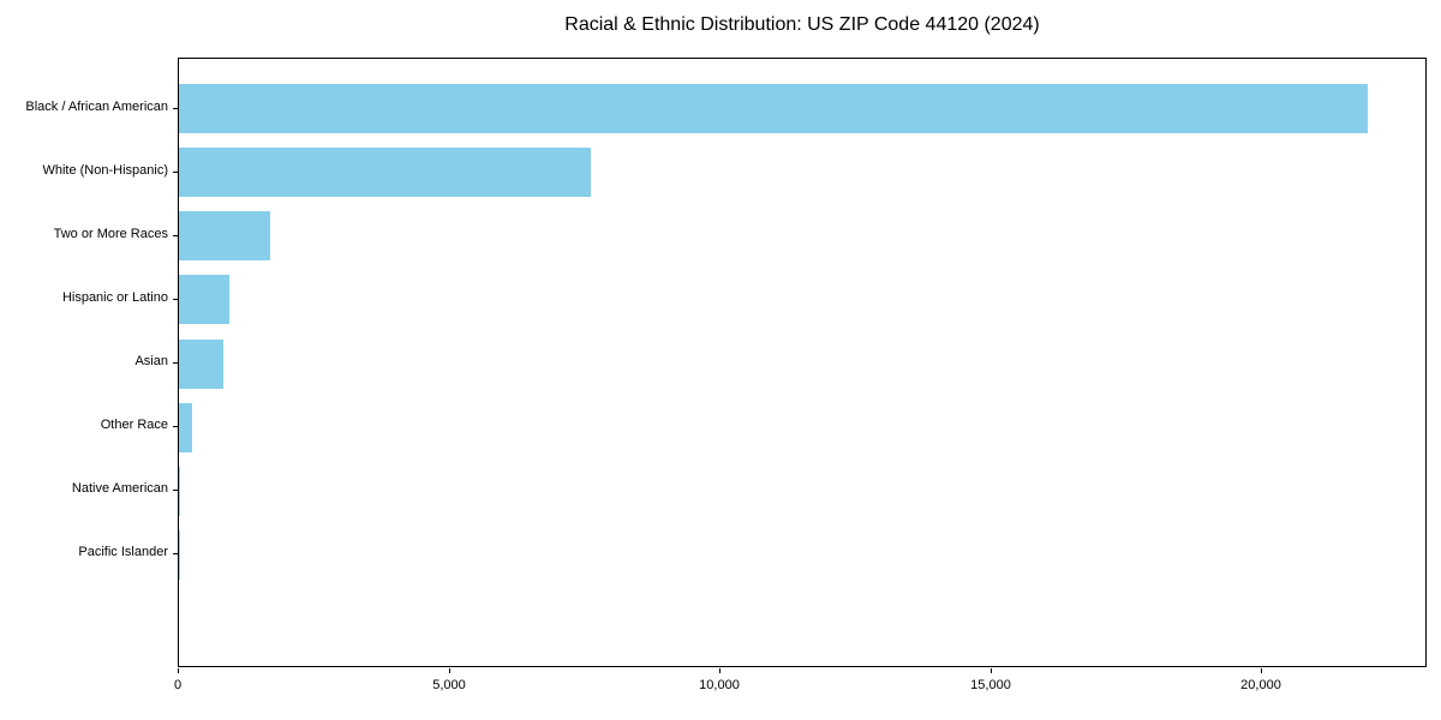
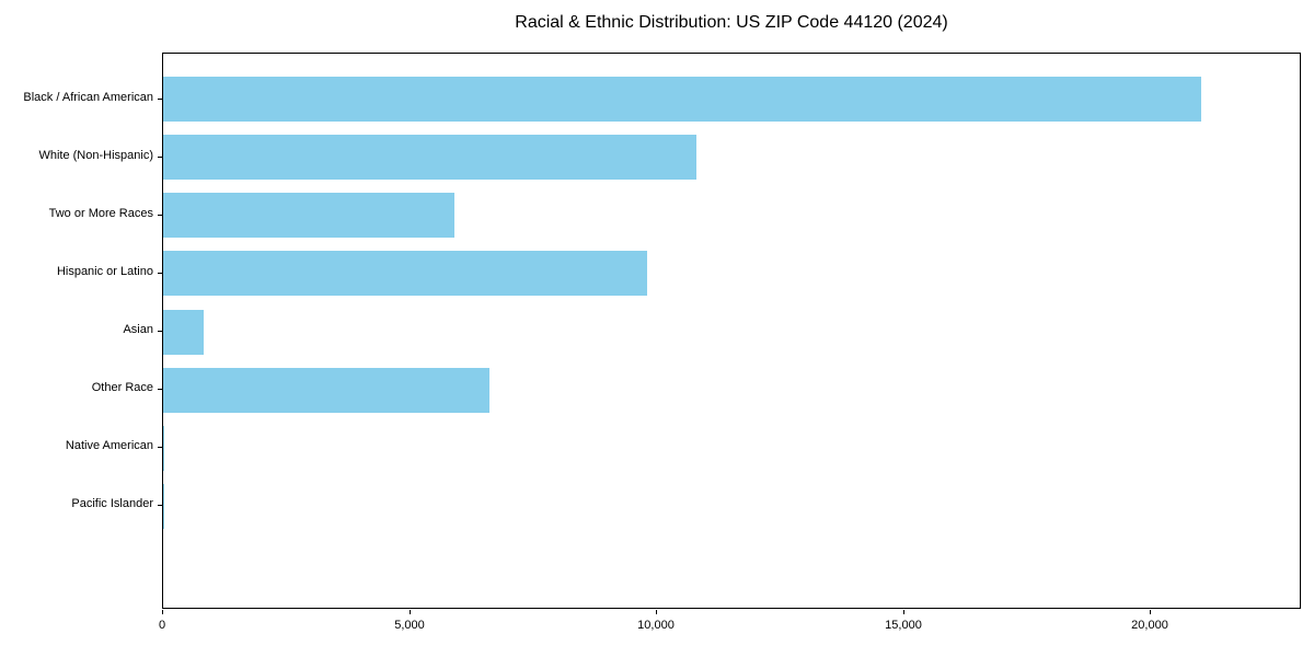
Black / African American: 22000 -> 21000
White (Non-Hispanic): 7600 -> 10800
Two or More Races: 1700 -> 5900
Hispanic or Latino: 900 -> 9800
Other Race: 200 -> 6600
